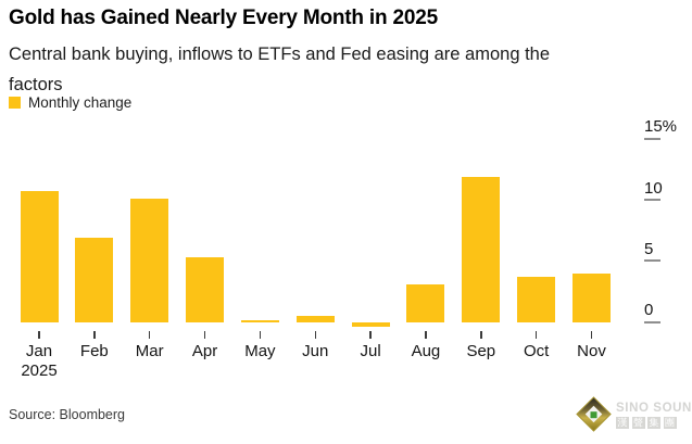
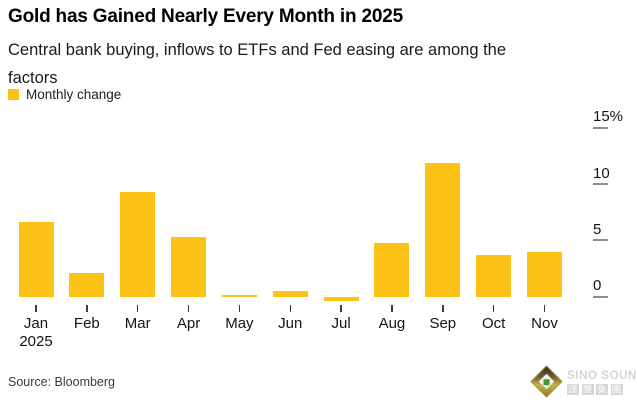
Jan: 10.7% -> 6.6%
Feb: 6.9% -> 2.1%
Mar: 10.1% -> 9.3%
Aug: 3.1% -> 4.8%
